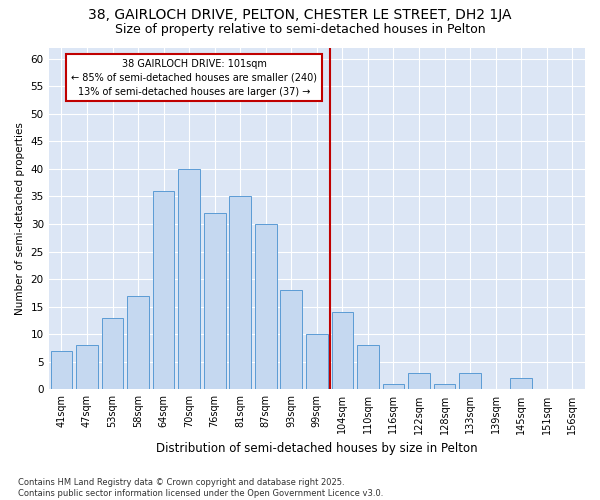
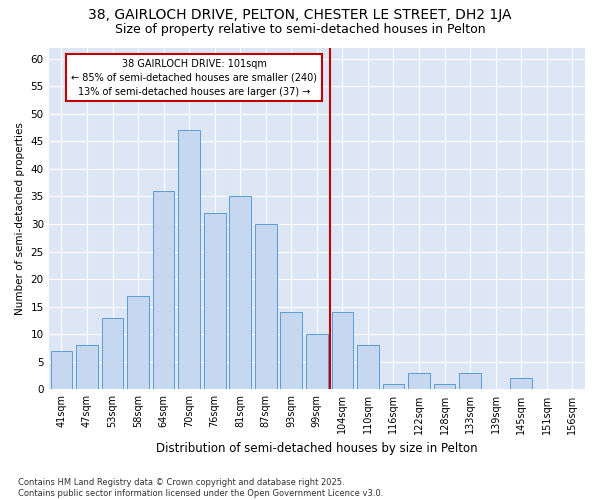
70sqm: 40 -> 47
93sqm: 18 -> 14
